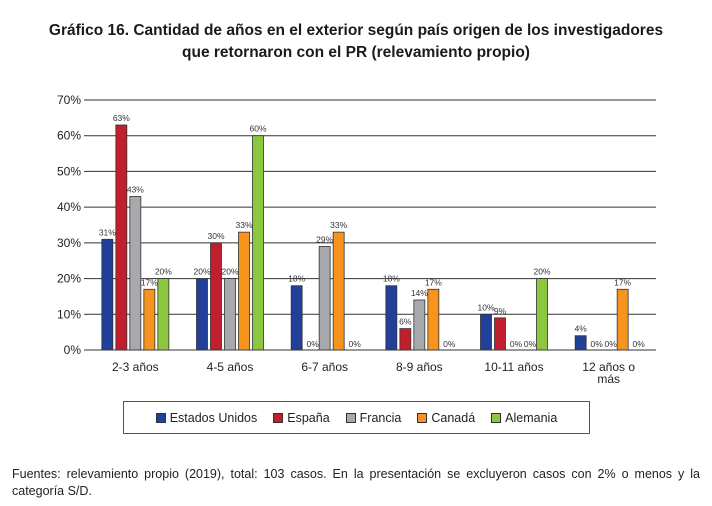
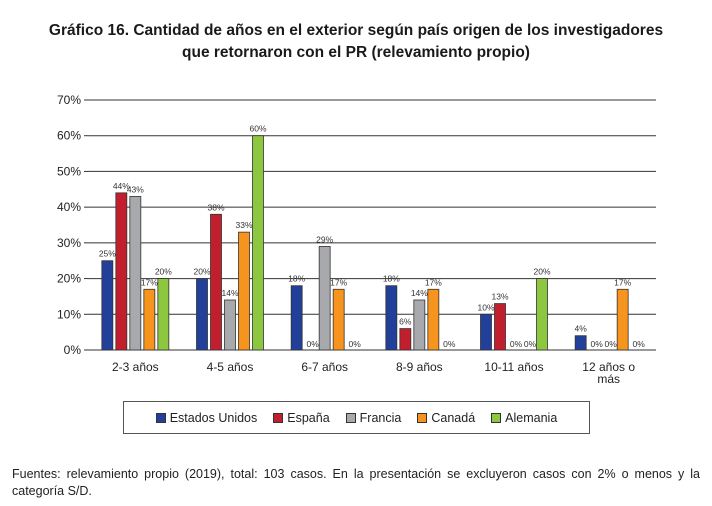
Estados Unidos/2-3 años: 31% -> 25%
España/2-3 años: 63% -> 44%
España/4-5 años: 30% -> 38%
Francia/4-5 años: 20% -> 14%
Canadá/6-7 años: 33% -> 17%
España/10-11 años: 9% -> 13%
